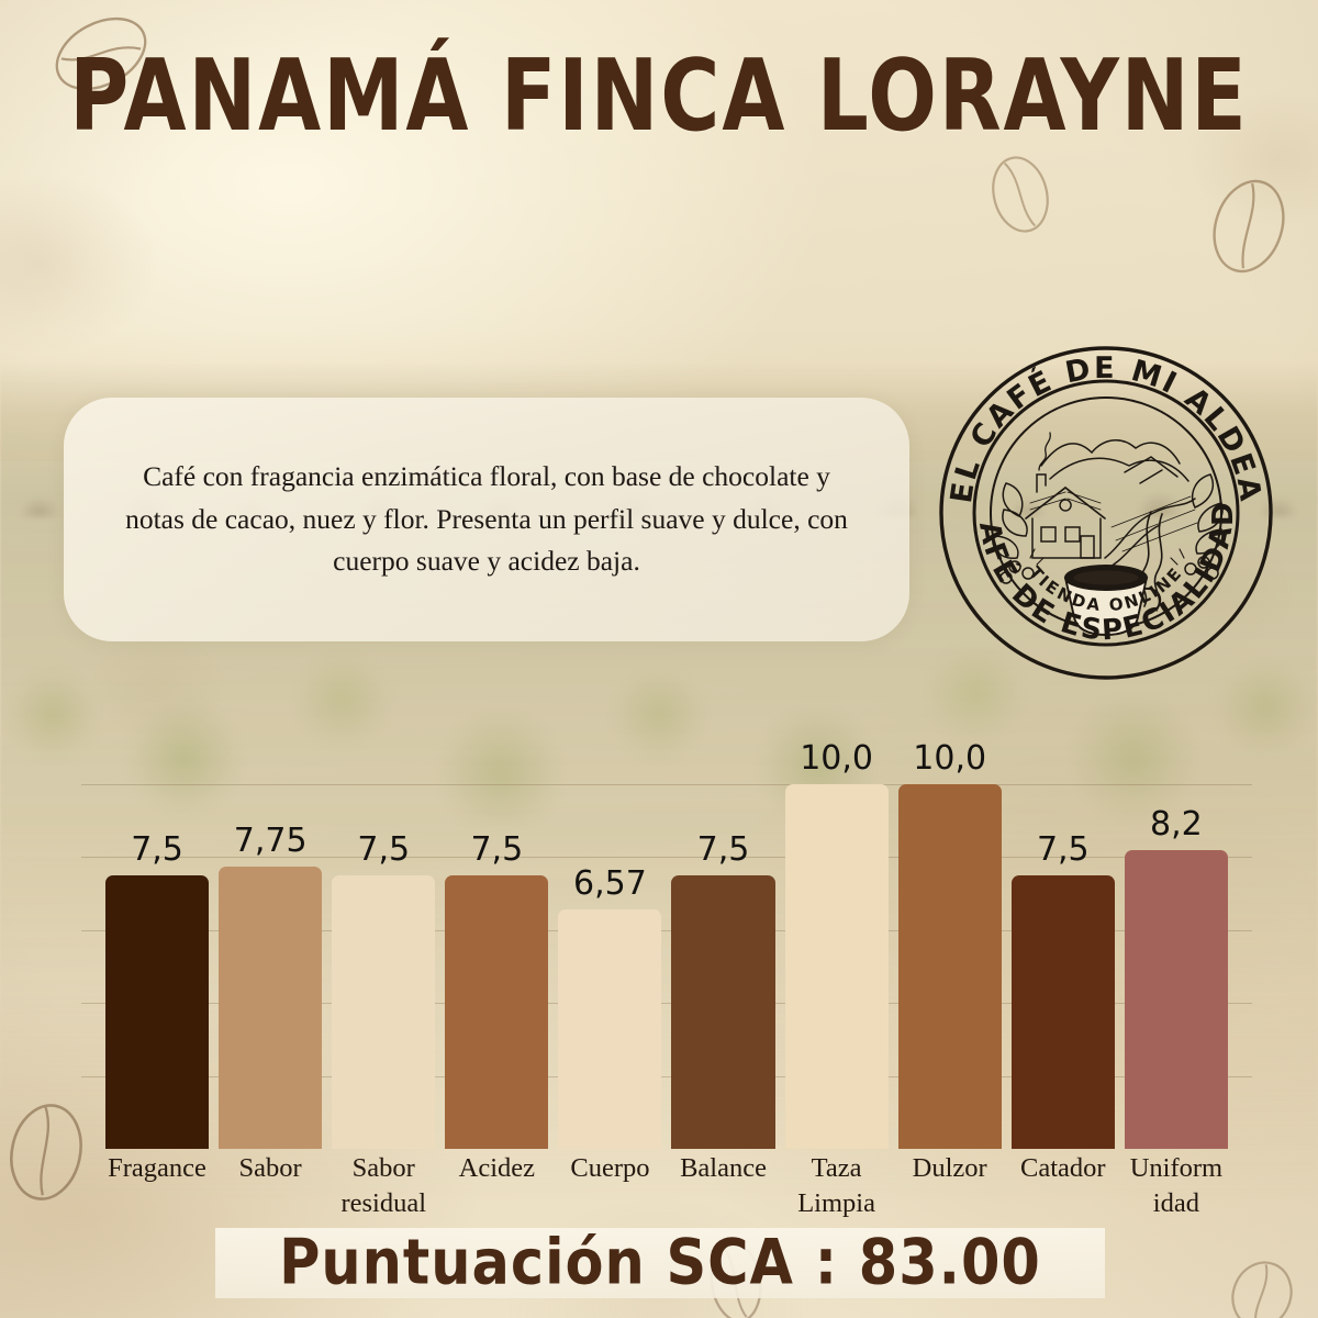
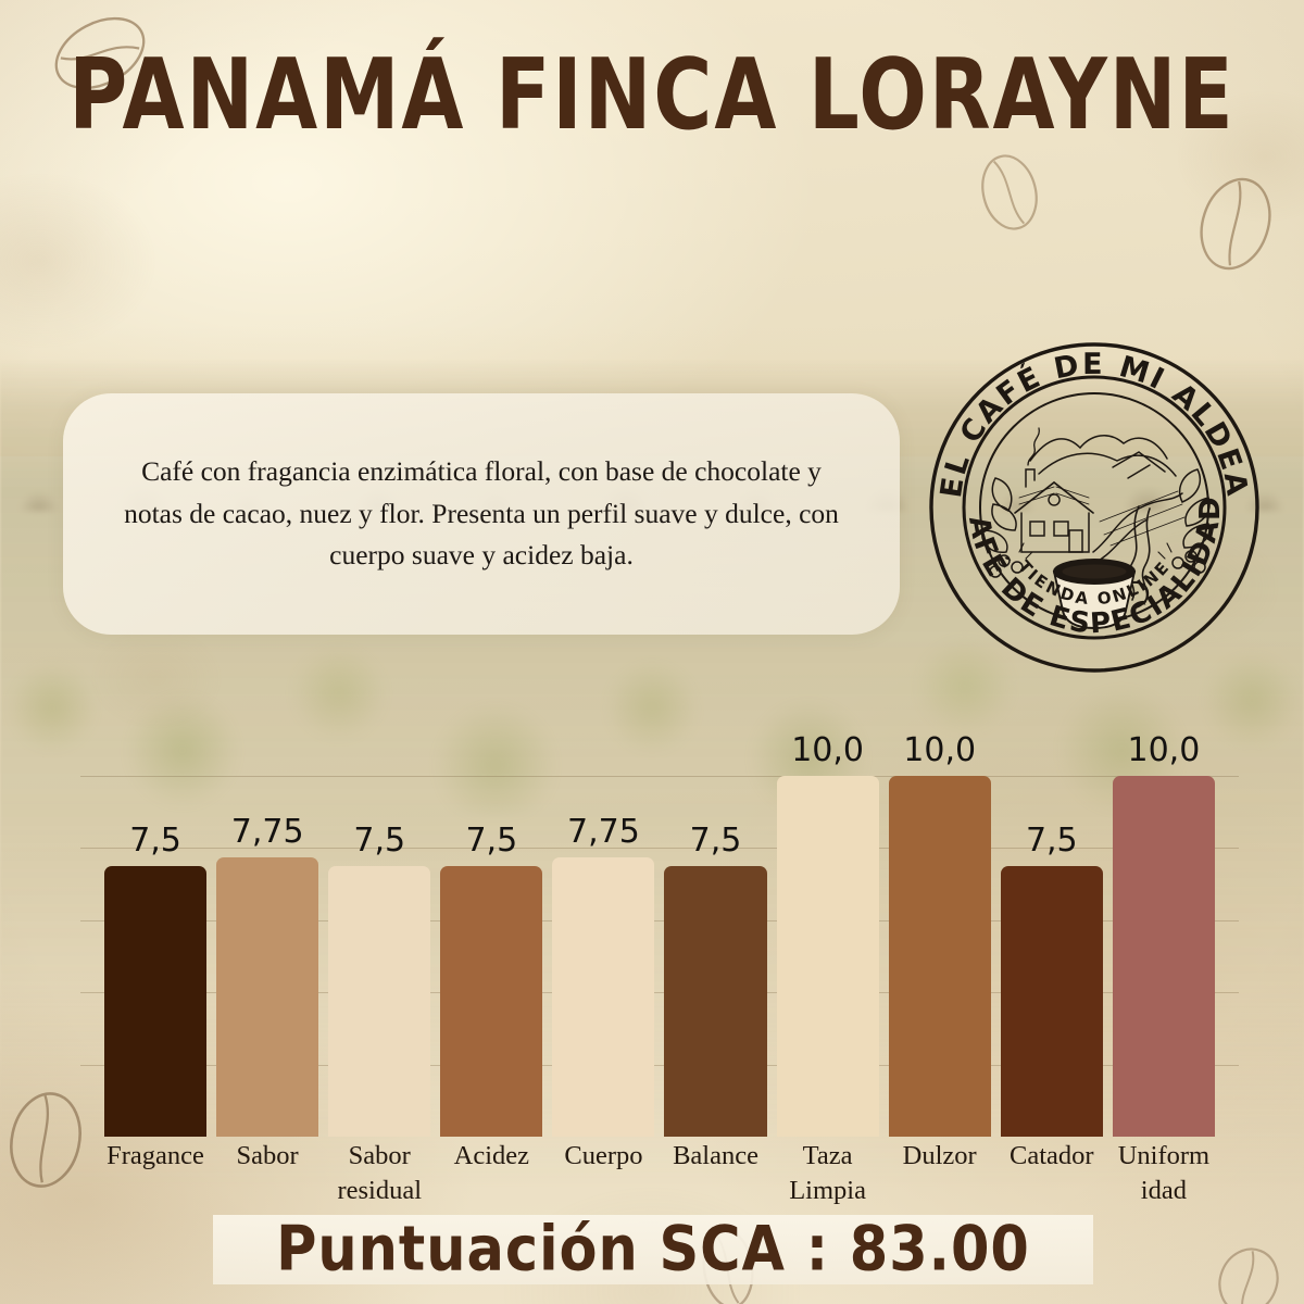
Cuerpo: 6,57 -> 7,75
Uniform idad: 8,2 -> 10,0
